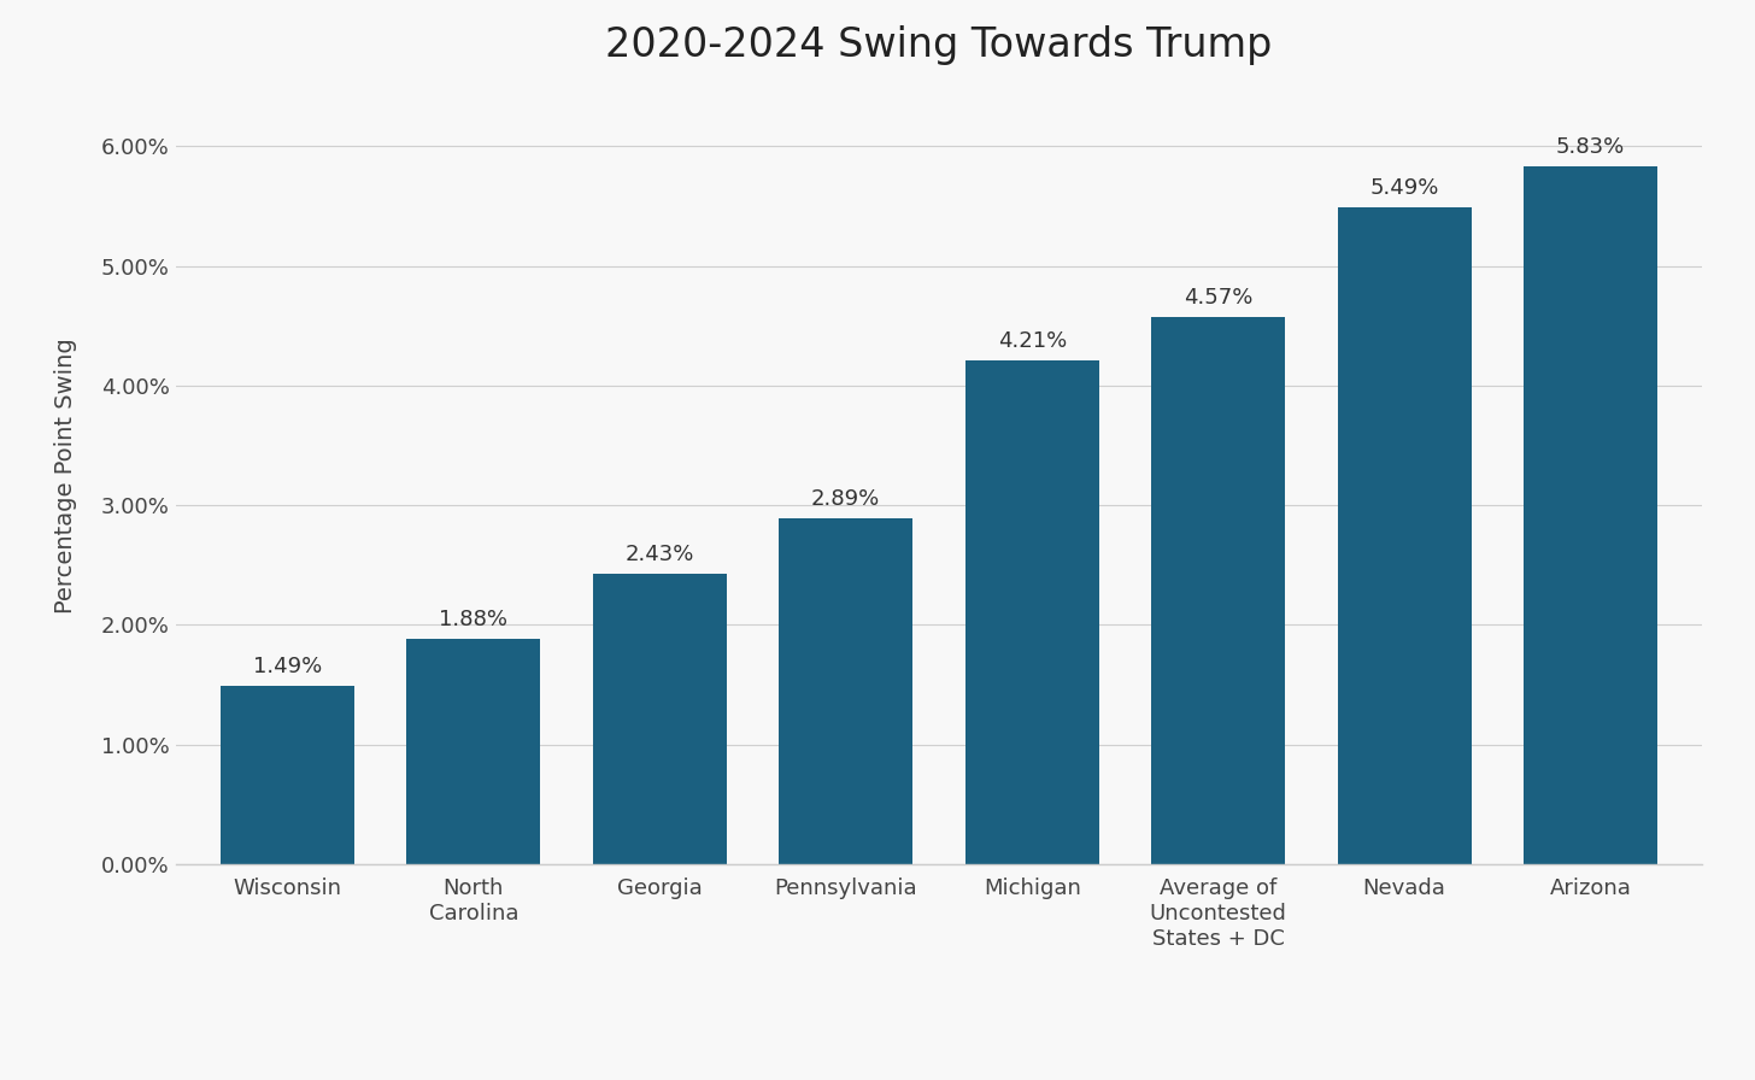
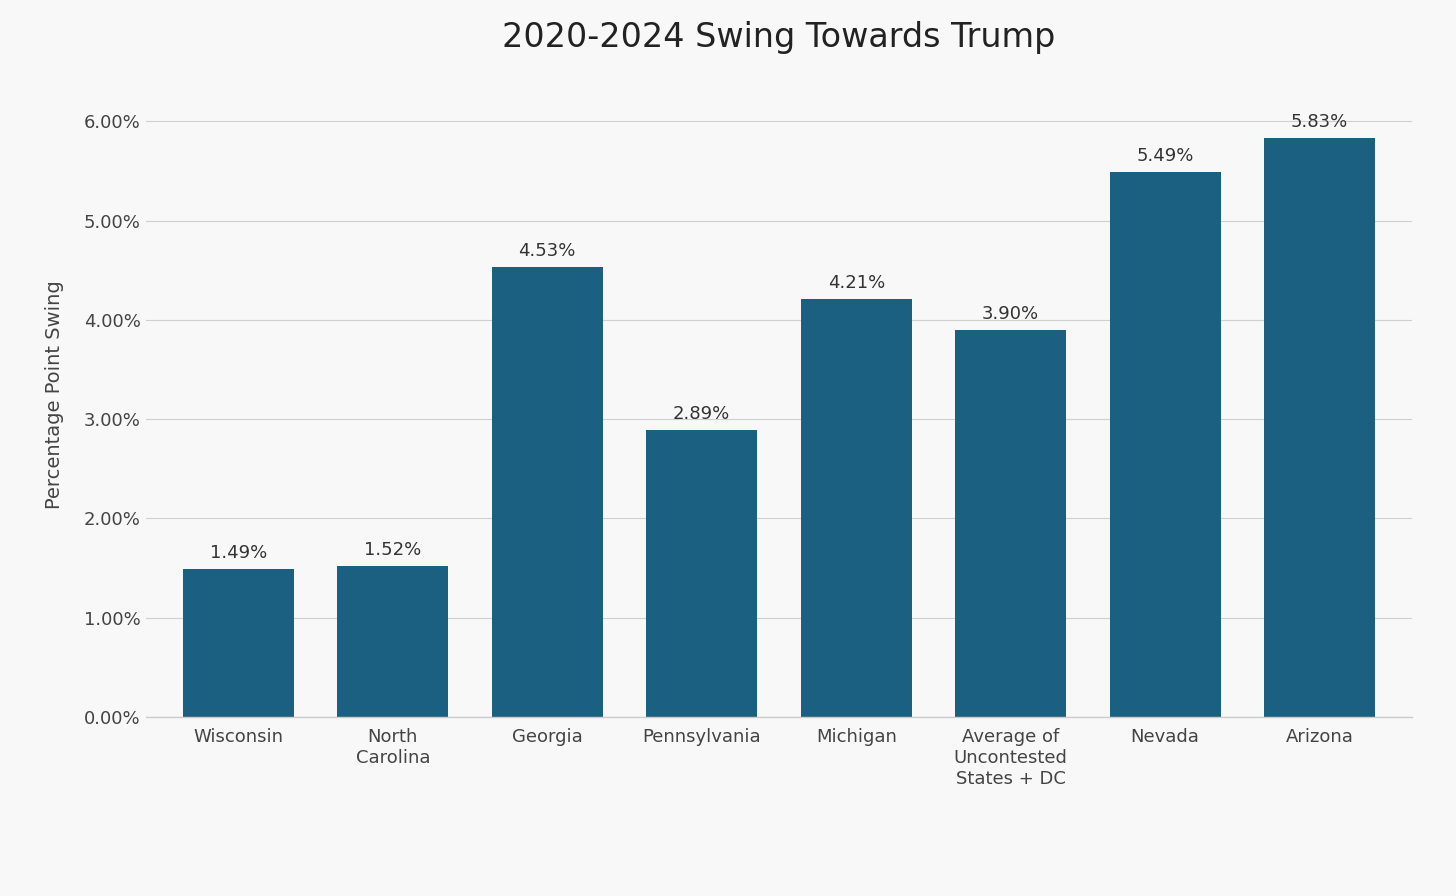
North Carolina: 1.88% -> 1.52%
Georgia: 2.43% -> 4.53%
Average of Uncontested States + DC: 4.57% -> 3.90%
